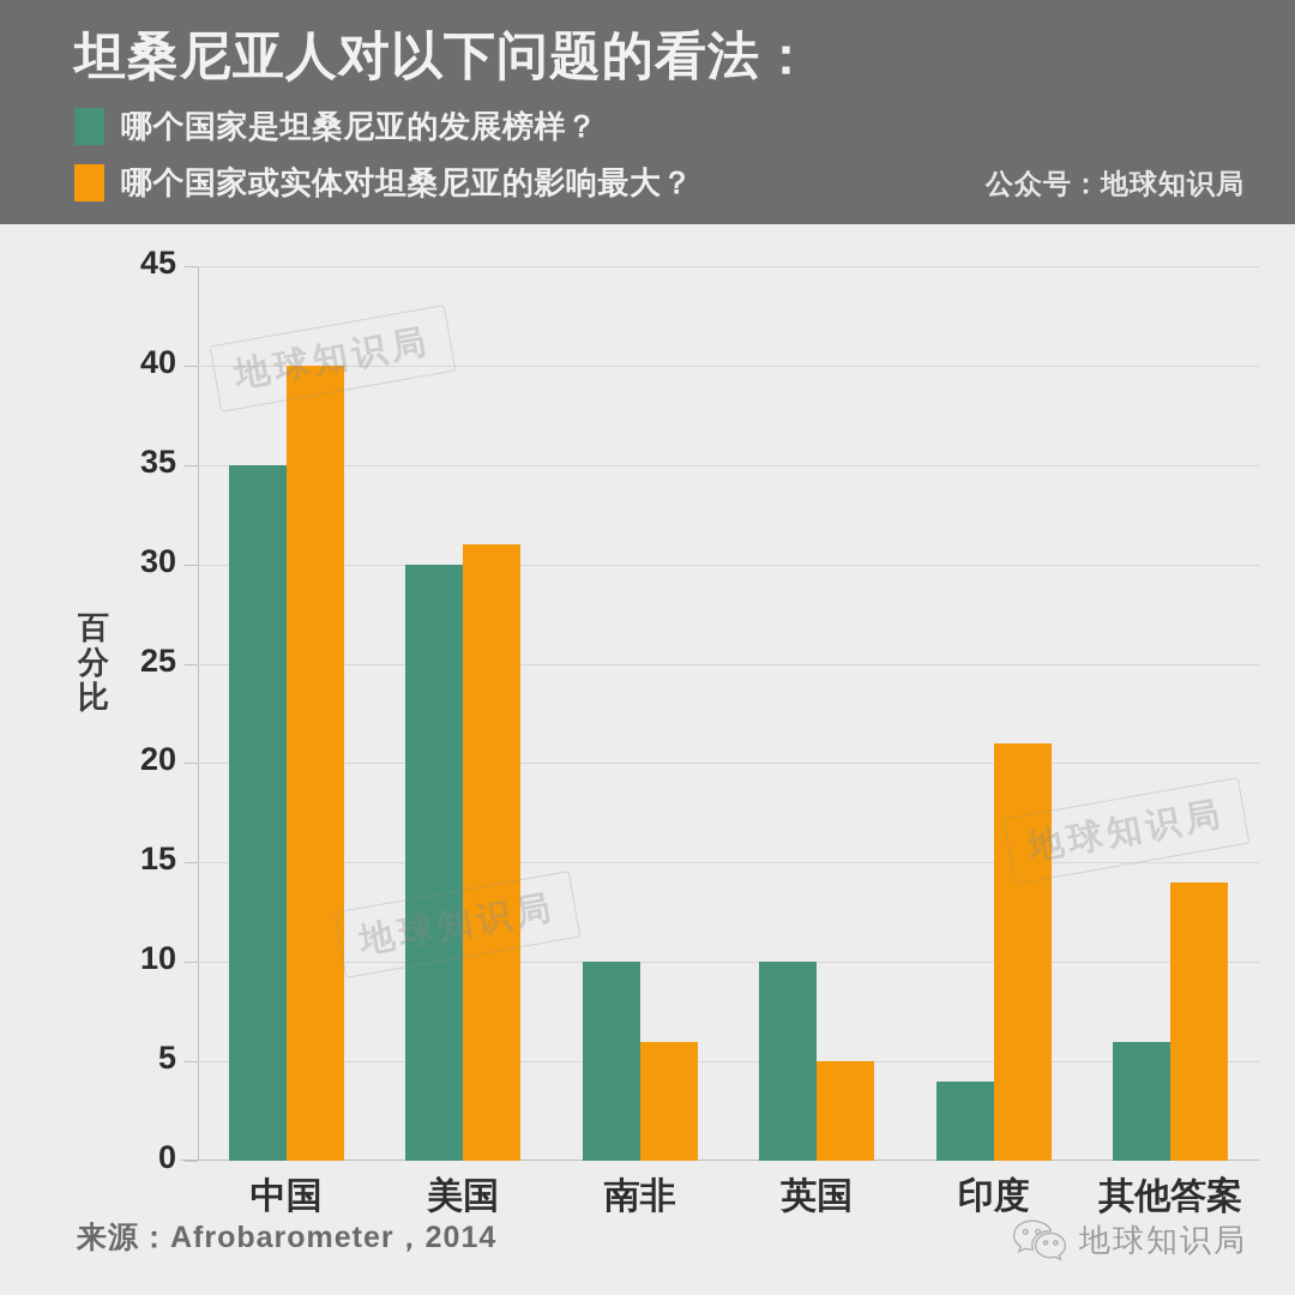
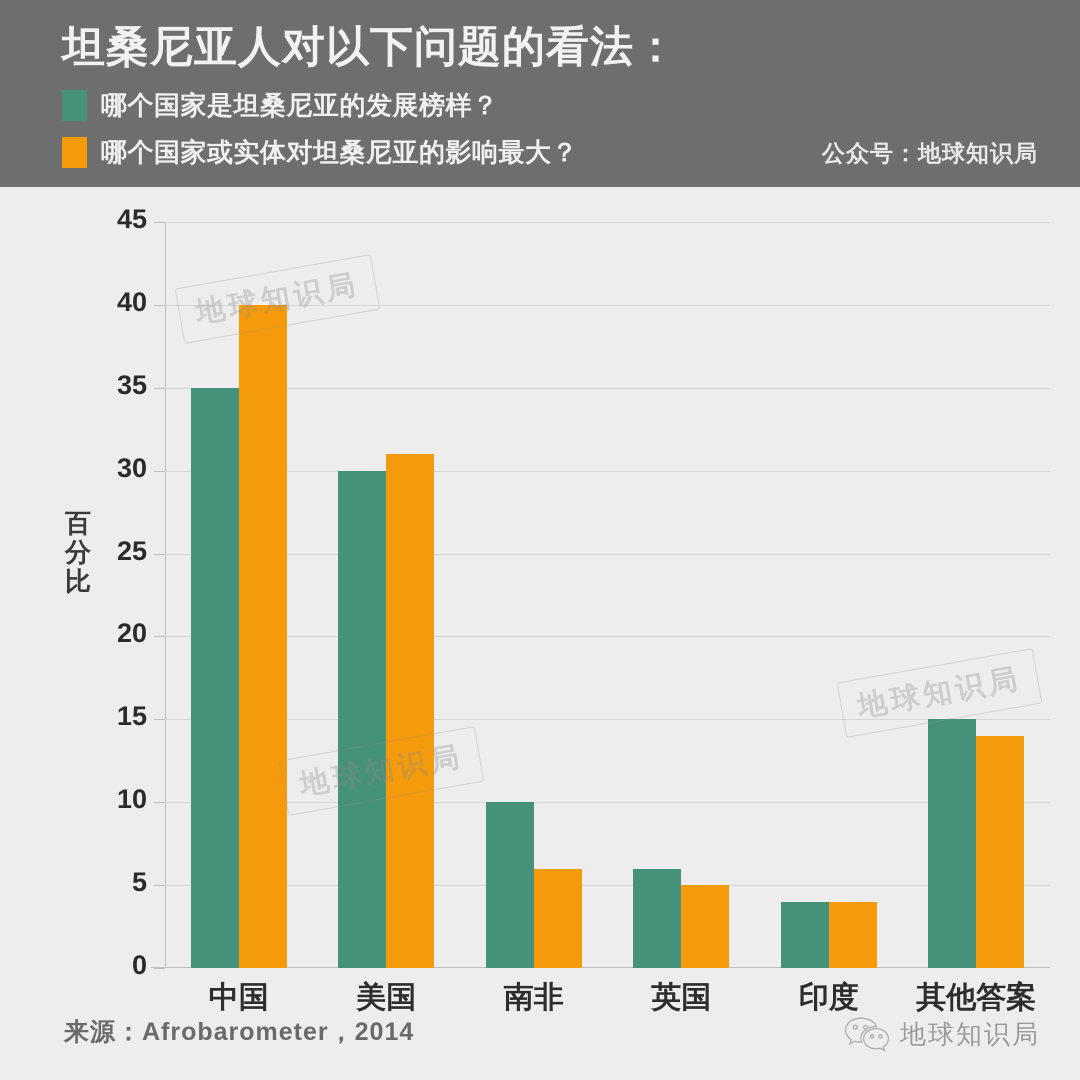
哪个国家是坦桑尼亚的发展榜样？/英国: 10 -> 6
哪个国家或实体对坦桑尼亚的影响最大？/印度: 21 -> 4
哪个国家是坦桑尼亚的发展榜样？/其他答案: 6 -> 15
